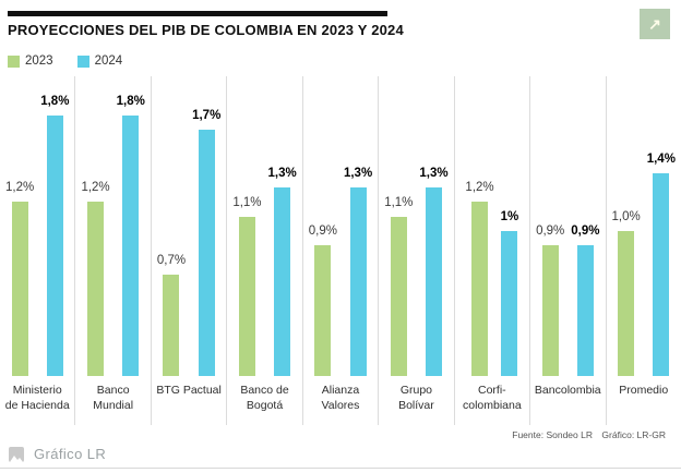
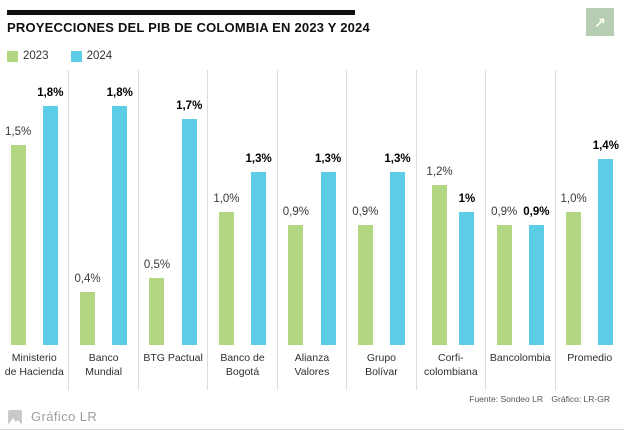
2023/Ministerio de Hacienda: 1,2% -> 1,5%
2023/Banco Mundial: 1,2% -> 0,4%
2023/BTG Pactual: 0,7% -> 0,5%
2023/Banco de Bogotá: 1,1% -> 1,0%
2023/Grupo Bolívar: 1,1% -> 0,9%
